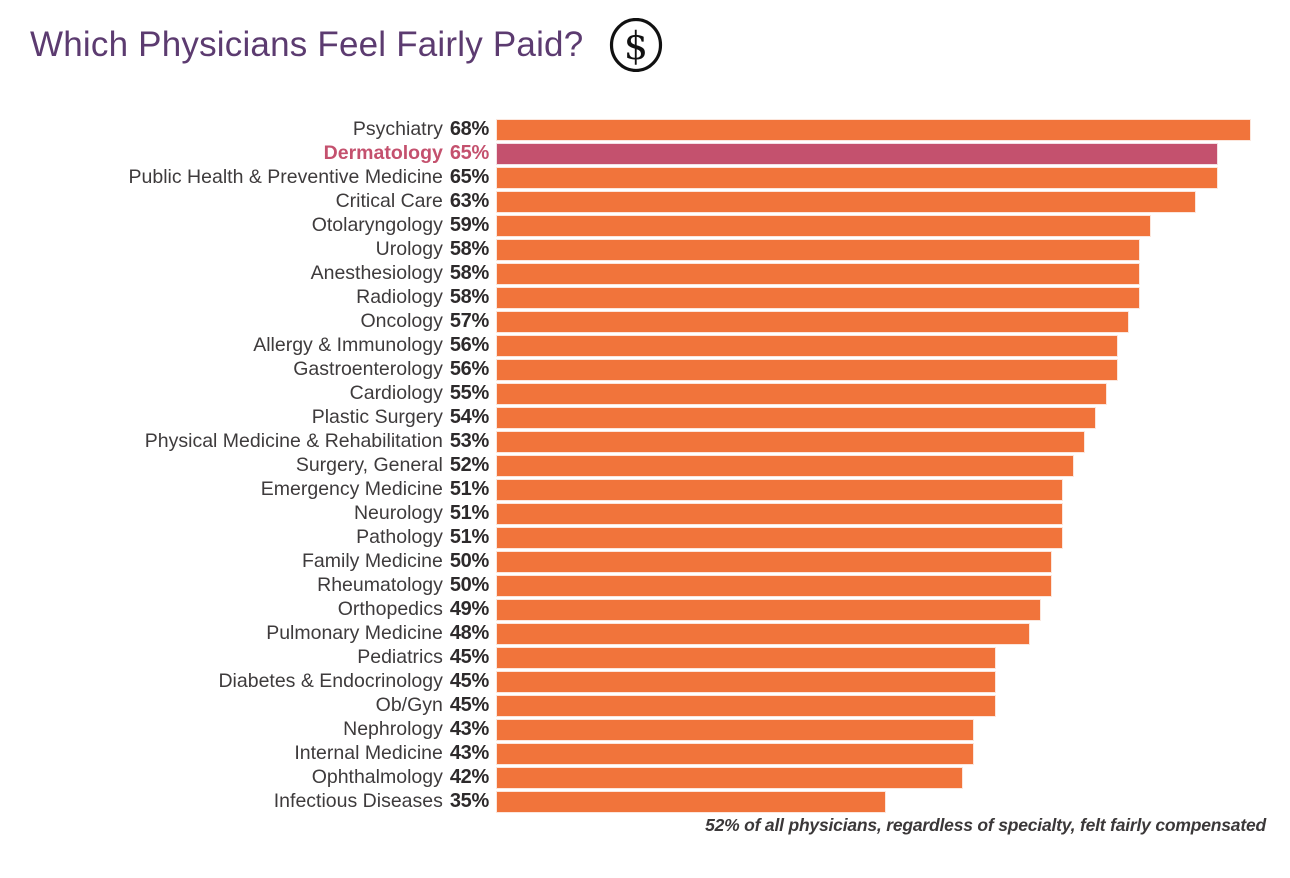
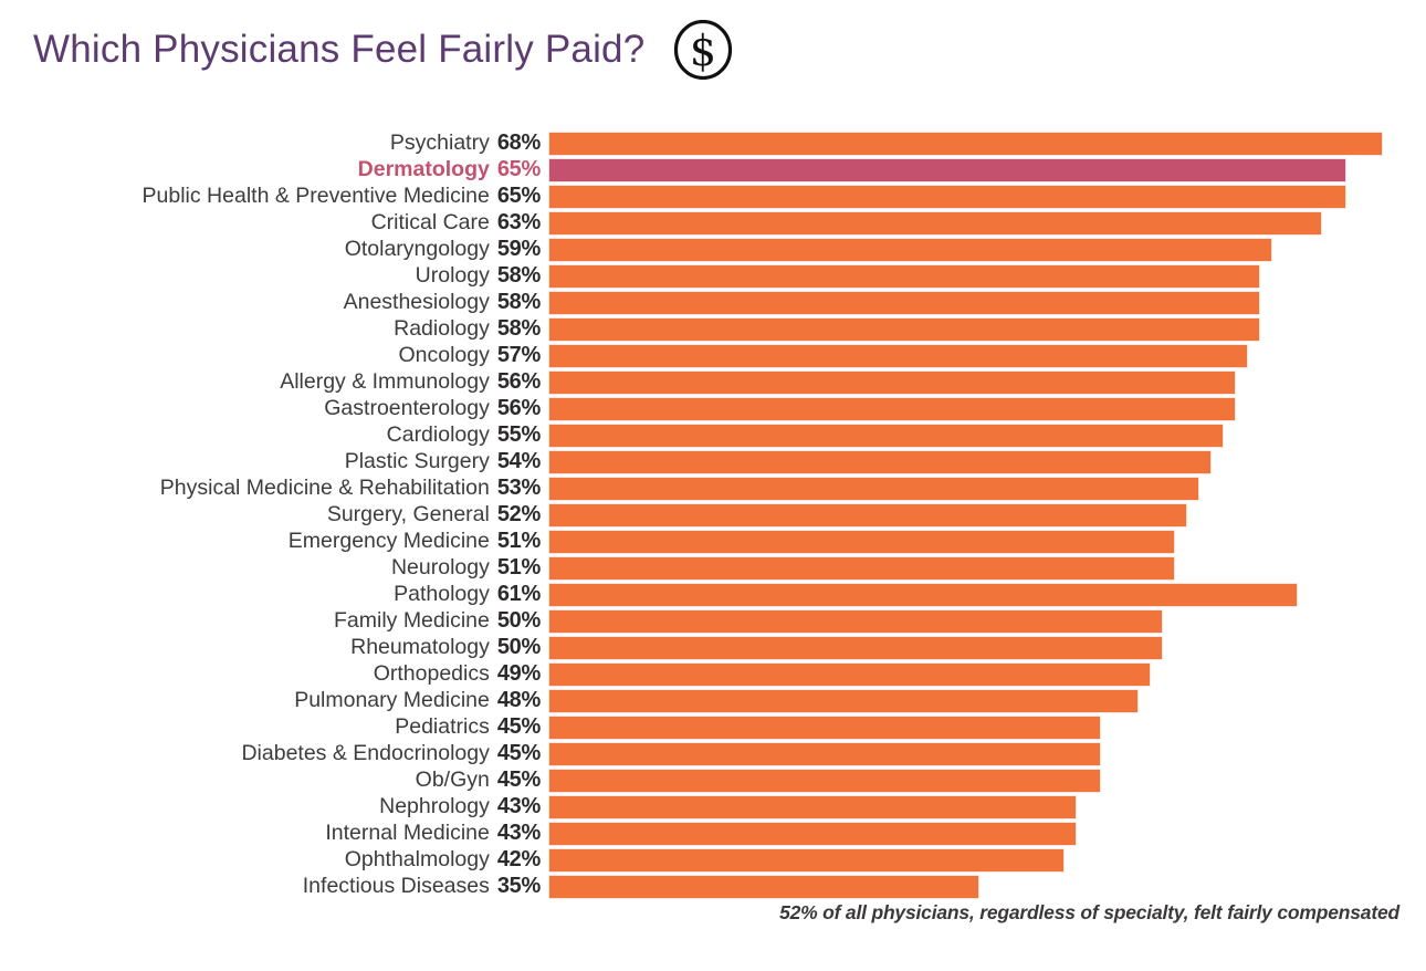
Pathology: 51% -> 61%
